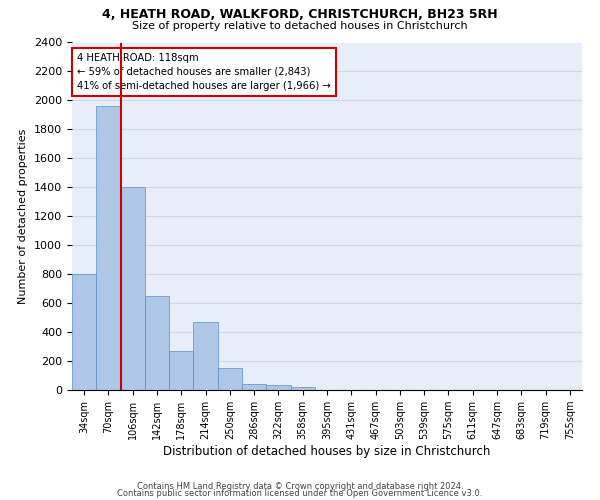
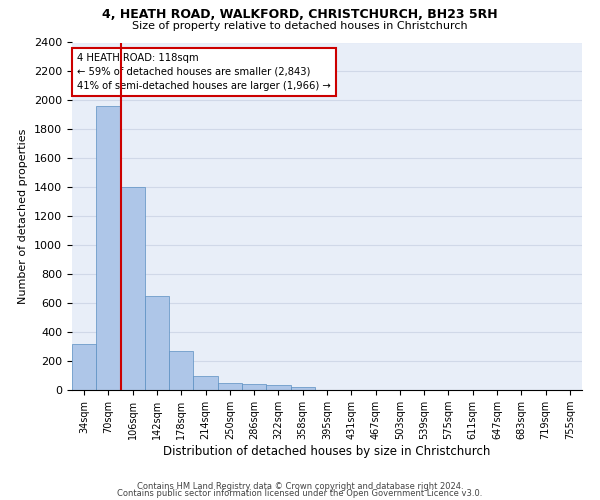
34sqm: 800 -> 320
214sqm: 470 -> 100
250sqm: 150 -> 50
